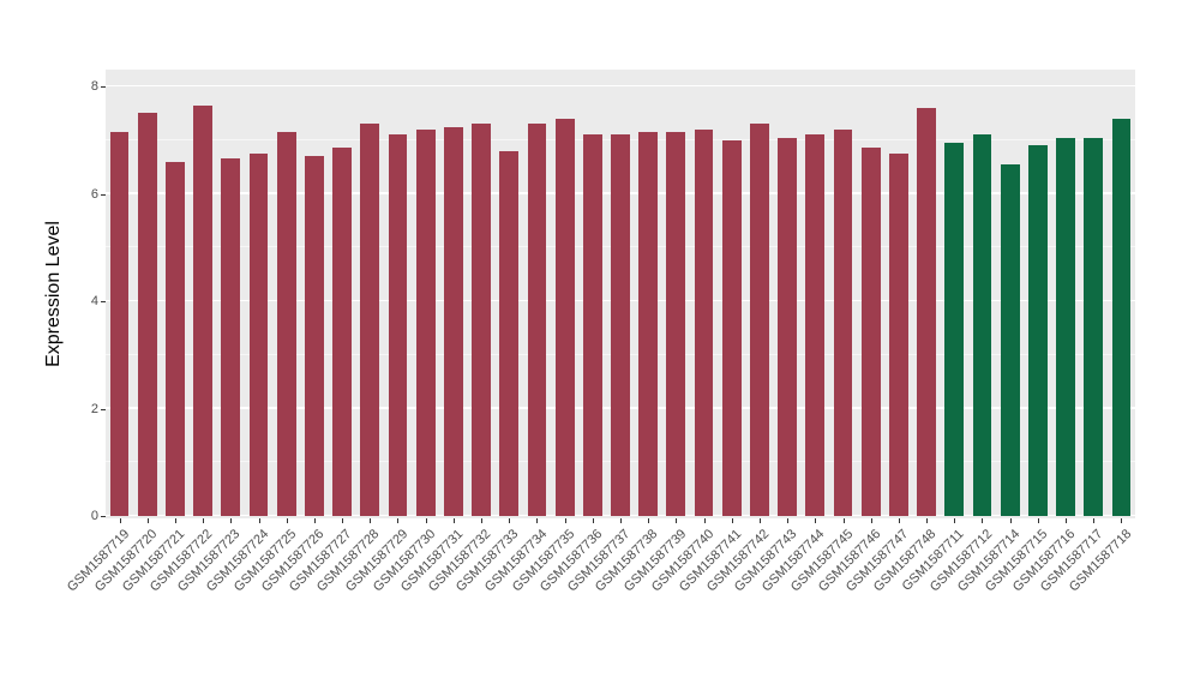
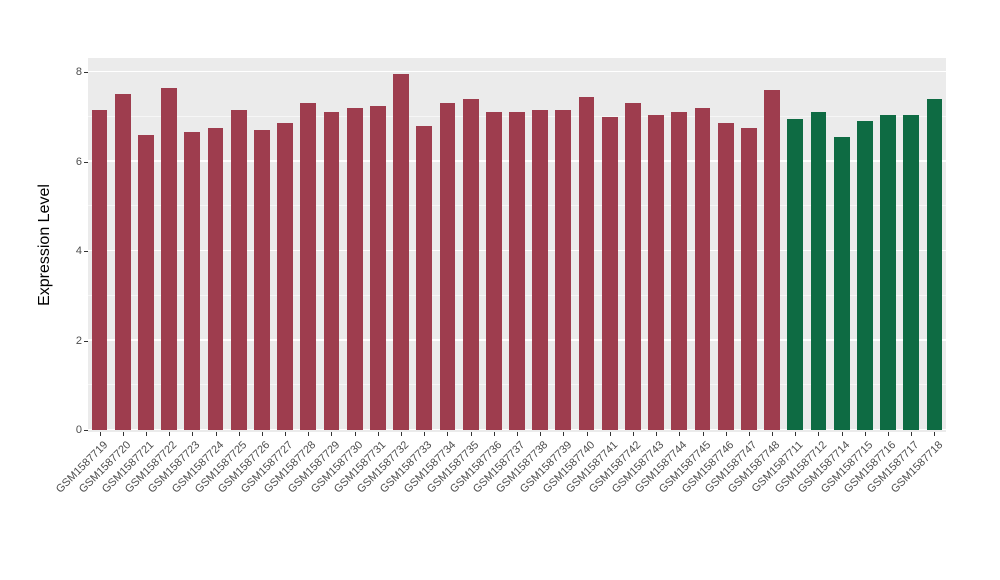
GSM1587732: 7.3 -> 8.0
GSM1587740: 7.2 -> 7.5
